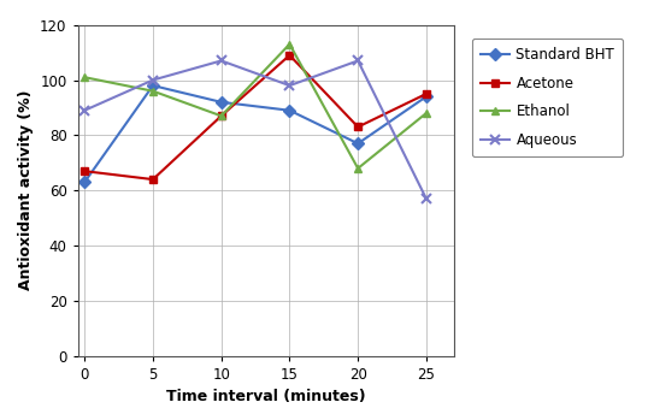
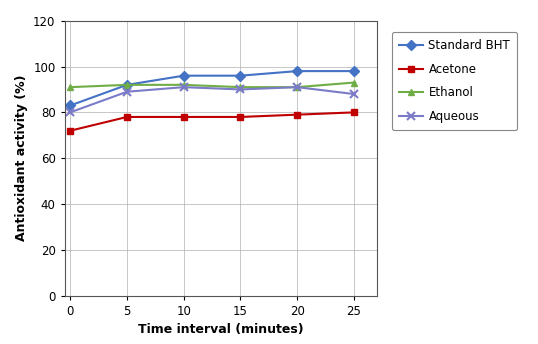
Standard BHT/0: 63 -> 83
Acetone/0: 67 -> 72
Ethanol/0: 101 -> 91
Aqueous/0: 89 -> 80
Standard BHT/5: 98 -> 92
Acetone/5: 64 -> 78
Ethanol/5: 96 -> 92
Aqueous/5: 100 -> 89
Standard BHT/10: 92 -> 96
Acetone/10: 87 -> 78
Ethanol/10: 87 -> 92
Aqueous/10: 107 -> 91
Standard BHT/15: 89 -> 96
Acetone/15: 109 -> 78
Ethanol/15: 113 -> 91
Aqueous/15: 98 -> 90
Standard BHT/20: 77 -> 98
Acetone/20: 83 -> 79
Ethanol/20: 68 -> 91
Aqueous/20: 107 -> 91
Standard BHT/25: 94 -> 98
Acetone/25: 95 -> 80
Ethanol/25: 88 -> 93
Aqueous/25: 57 -> 88
